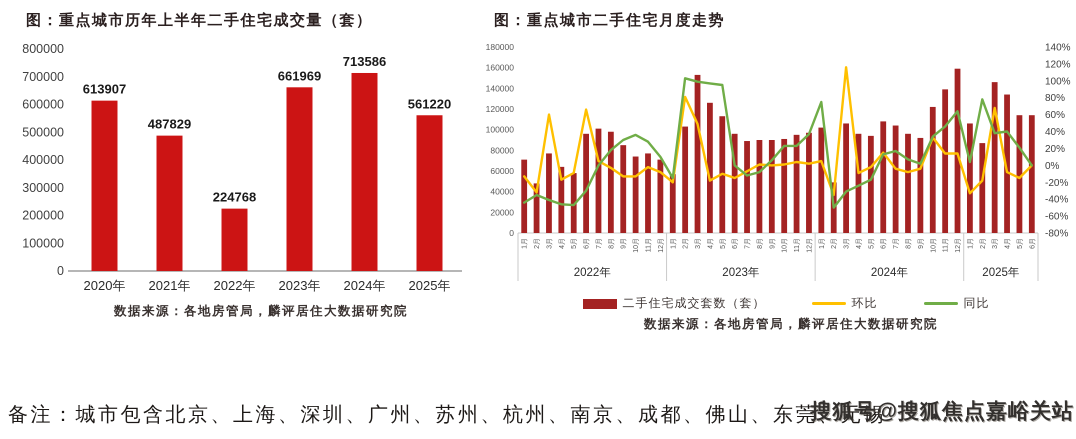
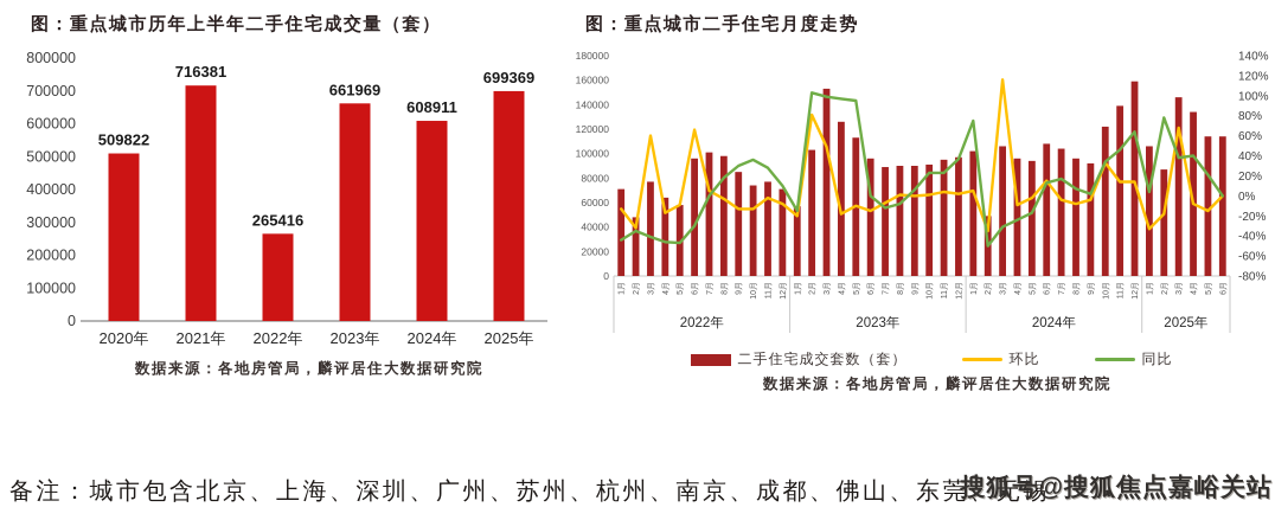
图：重点城市历年上半年二手住宅成交量（套）/2020年: 613907 -> 509822
图：重点城市历年上半年二手住宅成交量（套）/2021年: 487829 -> 716381
图：重点城市历年上半年二手住宅成交量（套）/2022年: 224768 -> 265416
图：重点城市历年上半年二手住宅成交量（套）/2024年: 713586 -> 608911
图：重点城市历年上半年二手住宅成交量（套）/2025年: 561220 -> 699369
